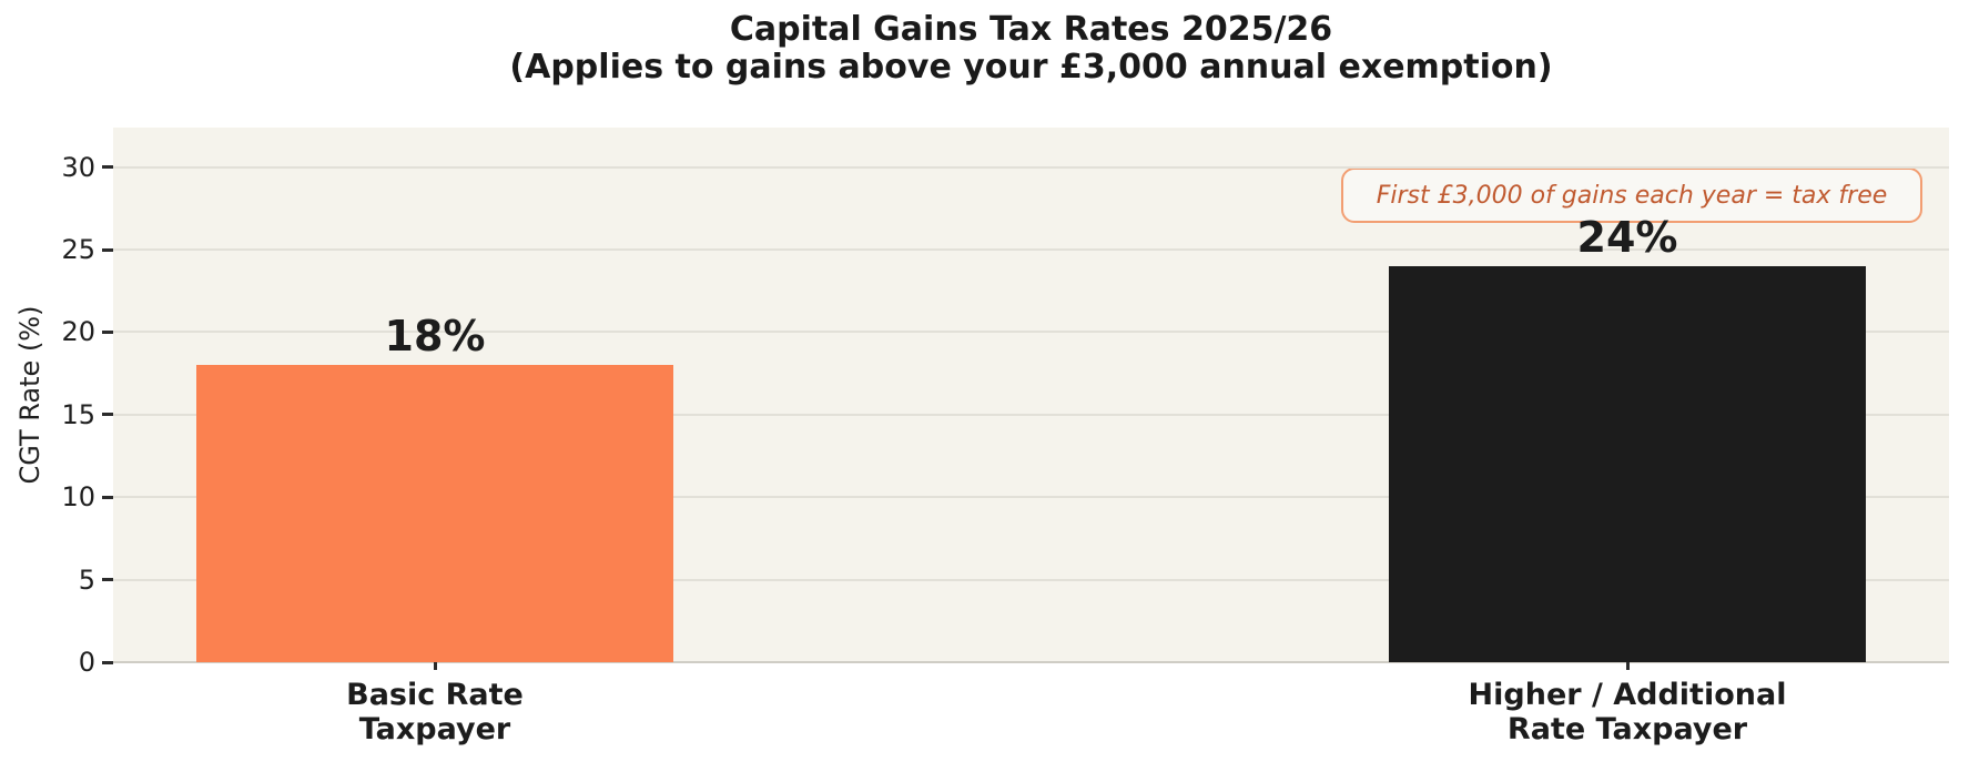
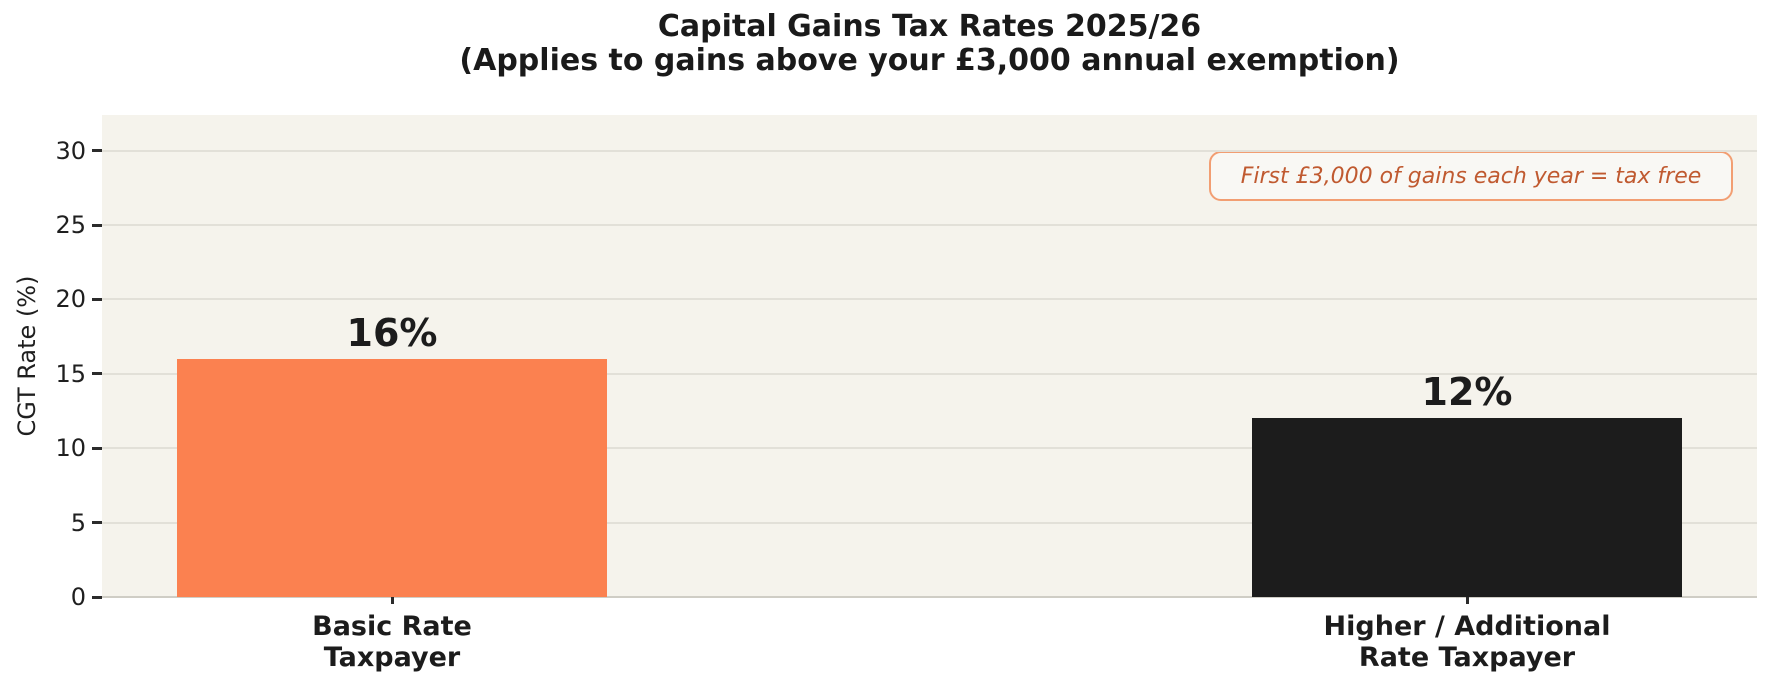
Basic Rate Taxpayer: 18% -> 16%
Higher / Additional Rate Taxpayer: 24% -> 12%
